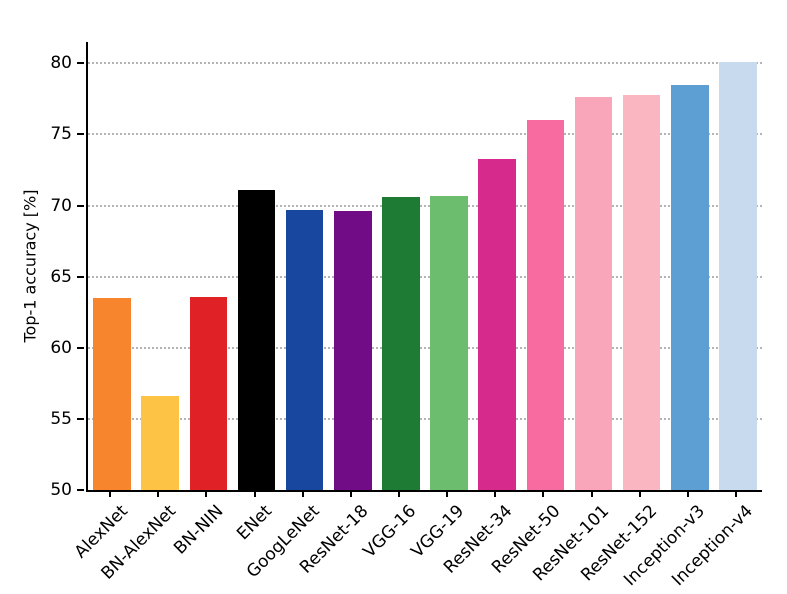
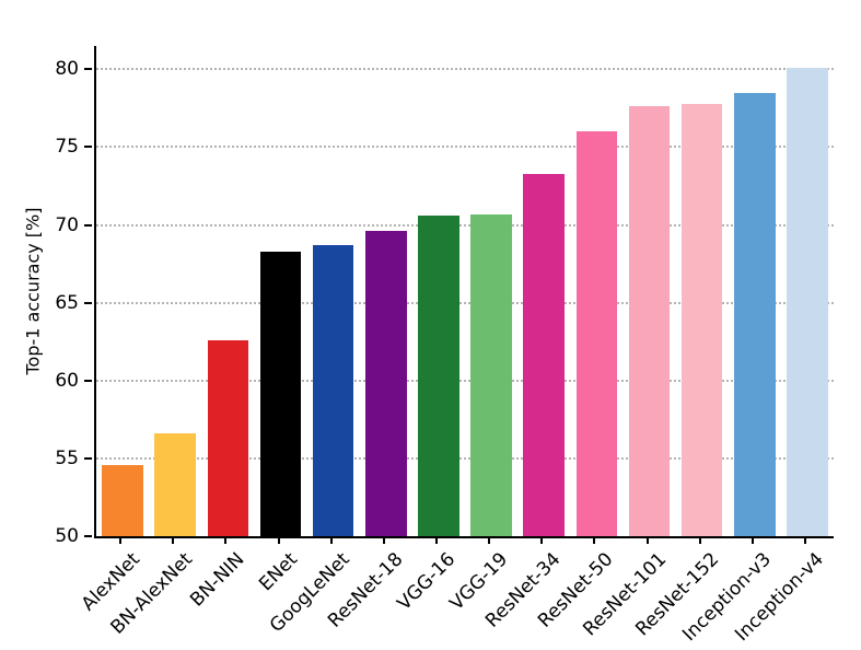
AlexNet: 63.5 -> 54.6
BN-NIN: 63.6 -> 62.6
ENet: 71.1 -> 68.3
GoogLeNet: 69.7 -> 68.7
